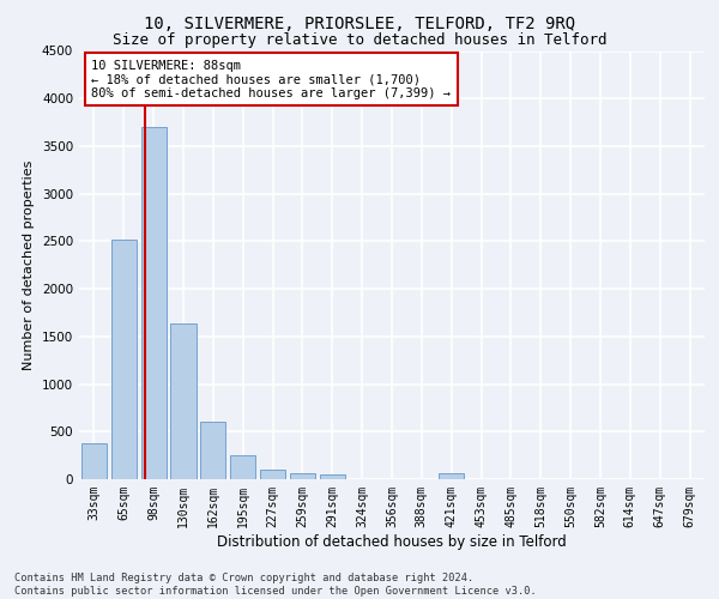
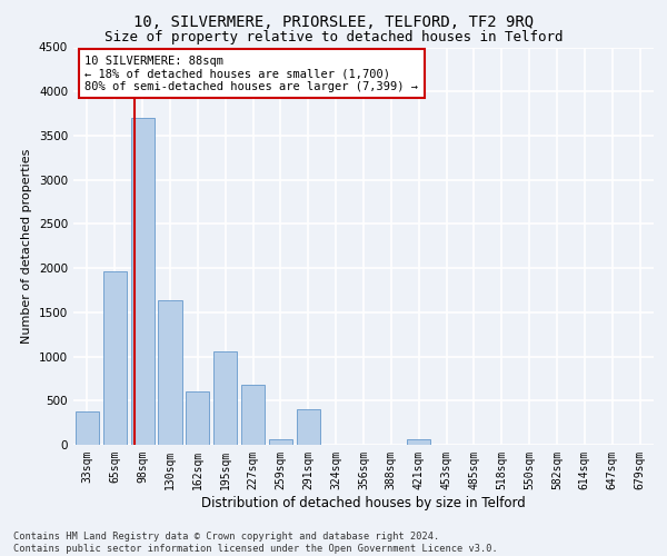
65sqm: 2520 -> 1960
195sqm: 250 -> 1060
227sqm: 100 -> 680
291sqm: 50 -> 400
